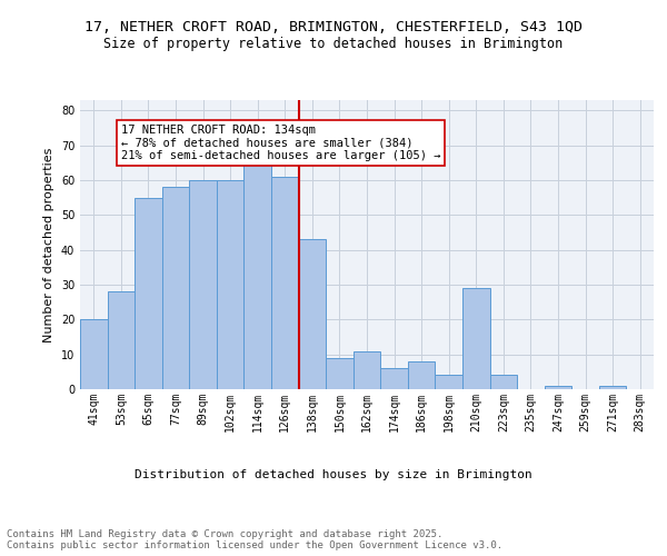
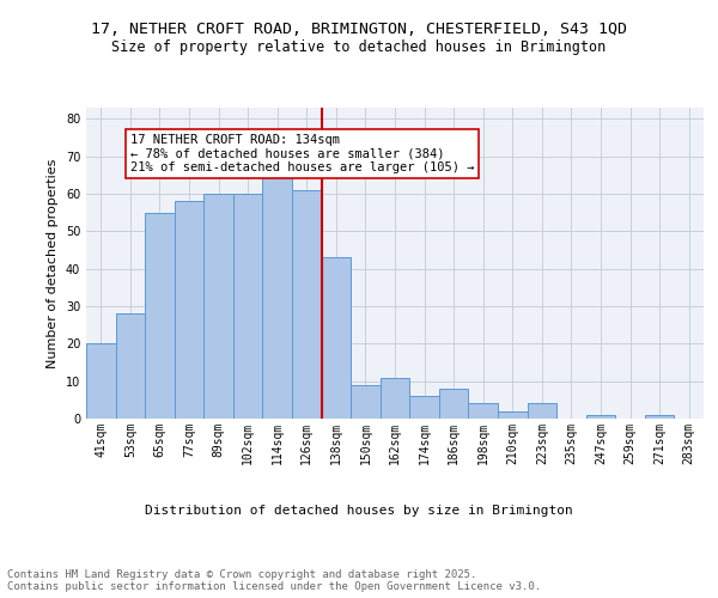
210sqm: 29 -> 2
